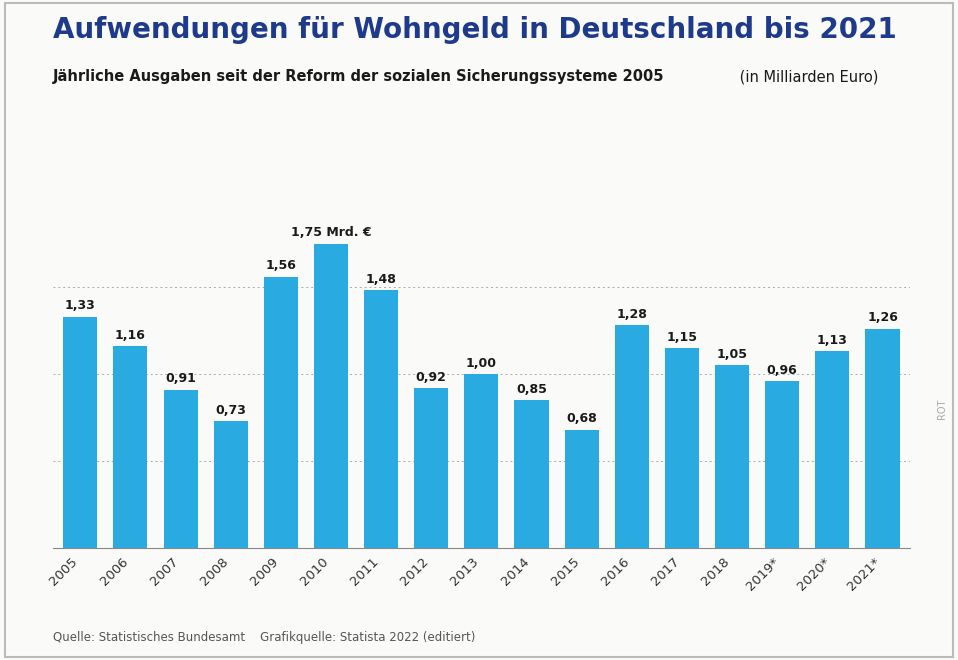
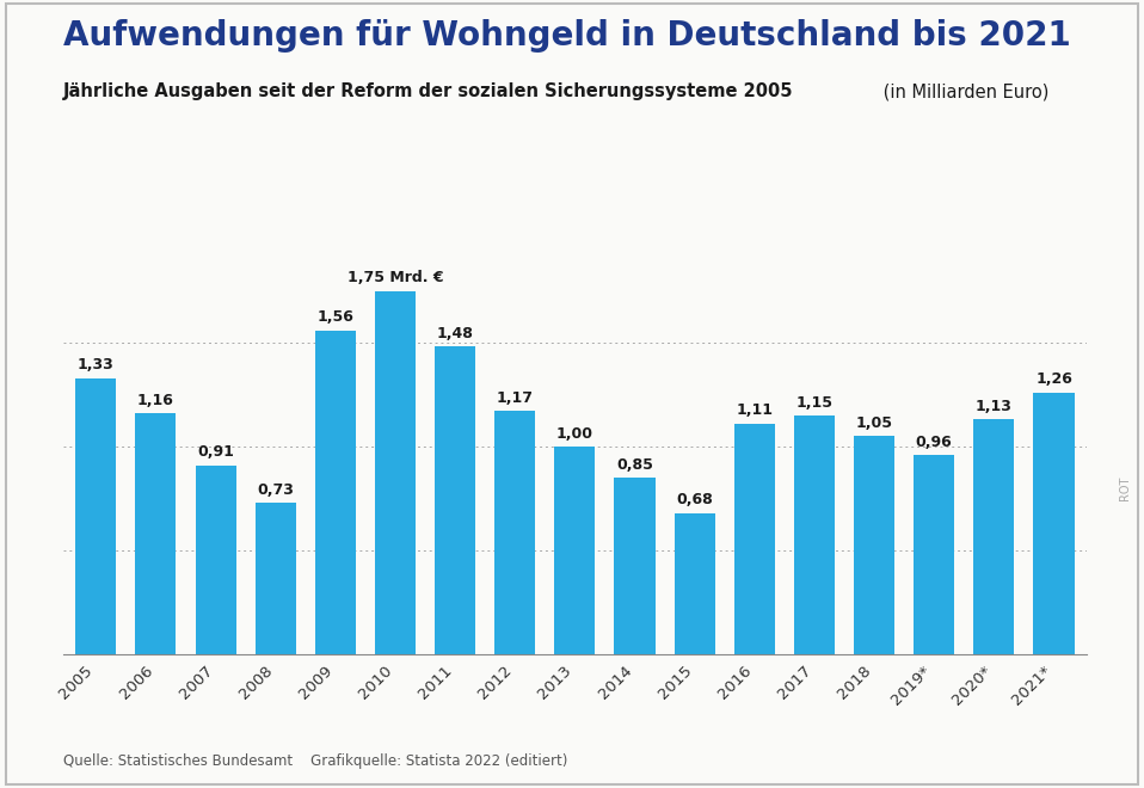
2012: 0,92 -> 1,17
2016: 1,28 -> 1,11
